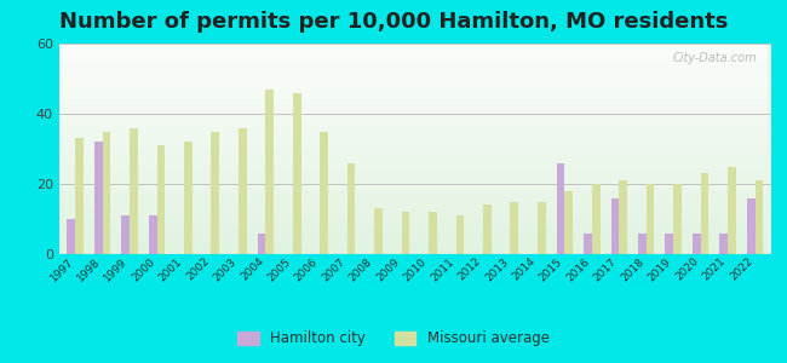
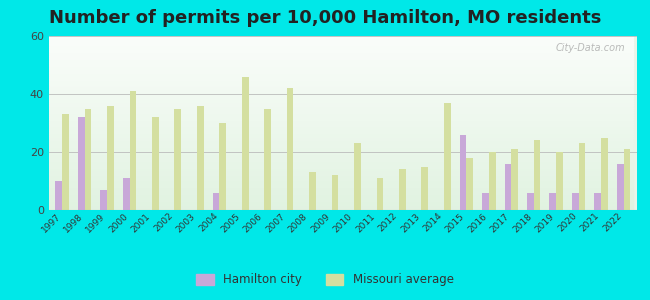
Hamilton city/1999: 11 -> 7
Missouri average/2000: 31 -> 41
Missouri average/2004: 47 -> 30
Missouri average/2007: 26 -> 42
Missouri average/2010: 12 -> 23
Missouri average/2014: 15 -> 37
Missouri average/2018: 20 -> 24
